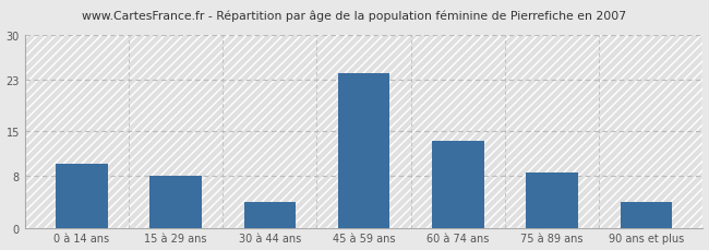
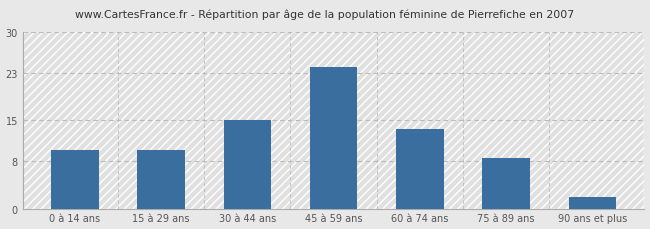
15 à 29 ans: 8.0 -> 10.0
30 à 44 ans: 4.0 -> 15.0
90 ans et plus: 4.0 -> 2.0
